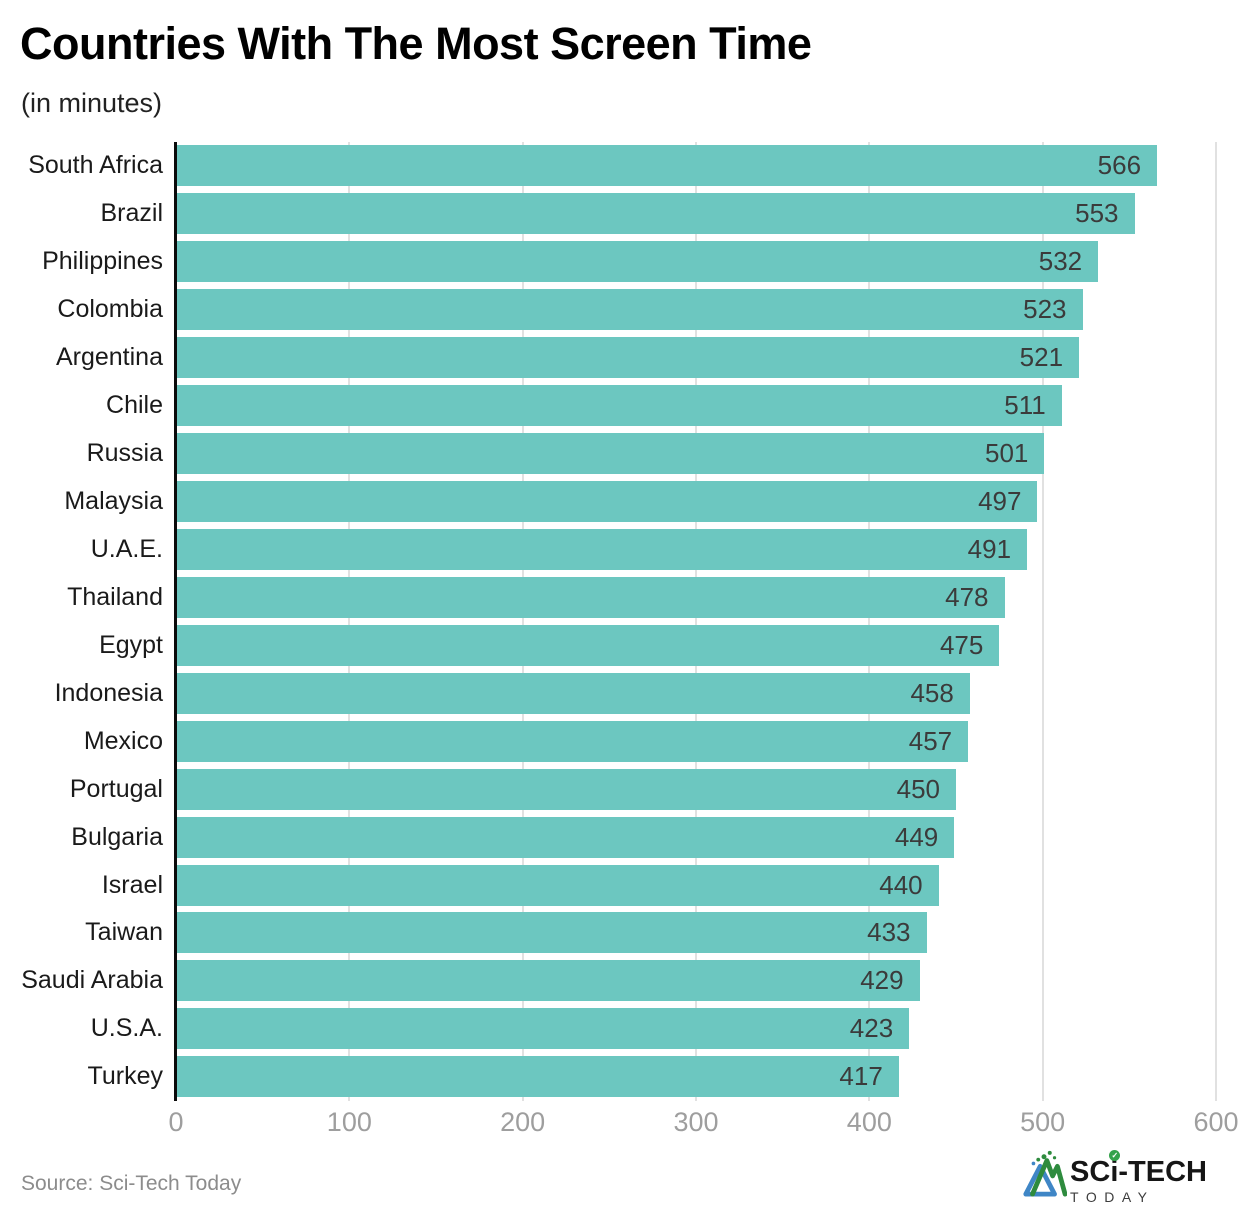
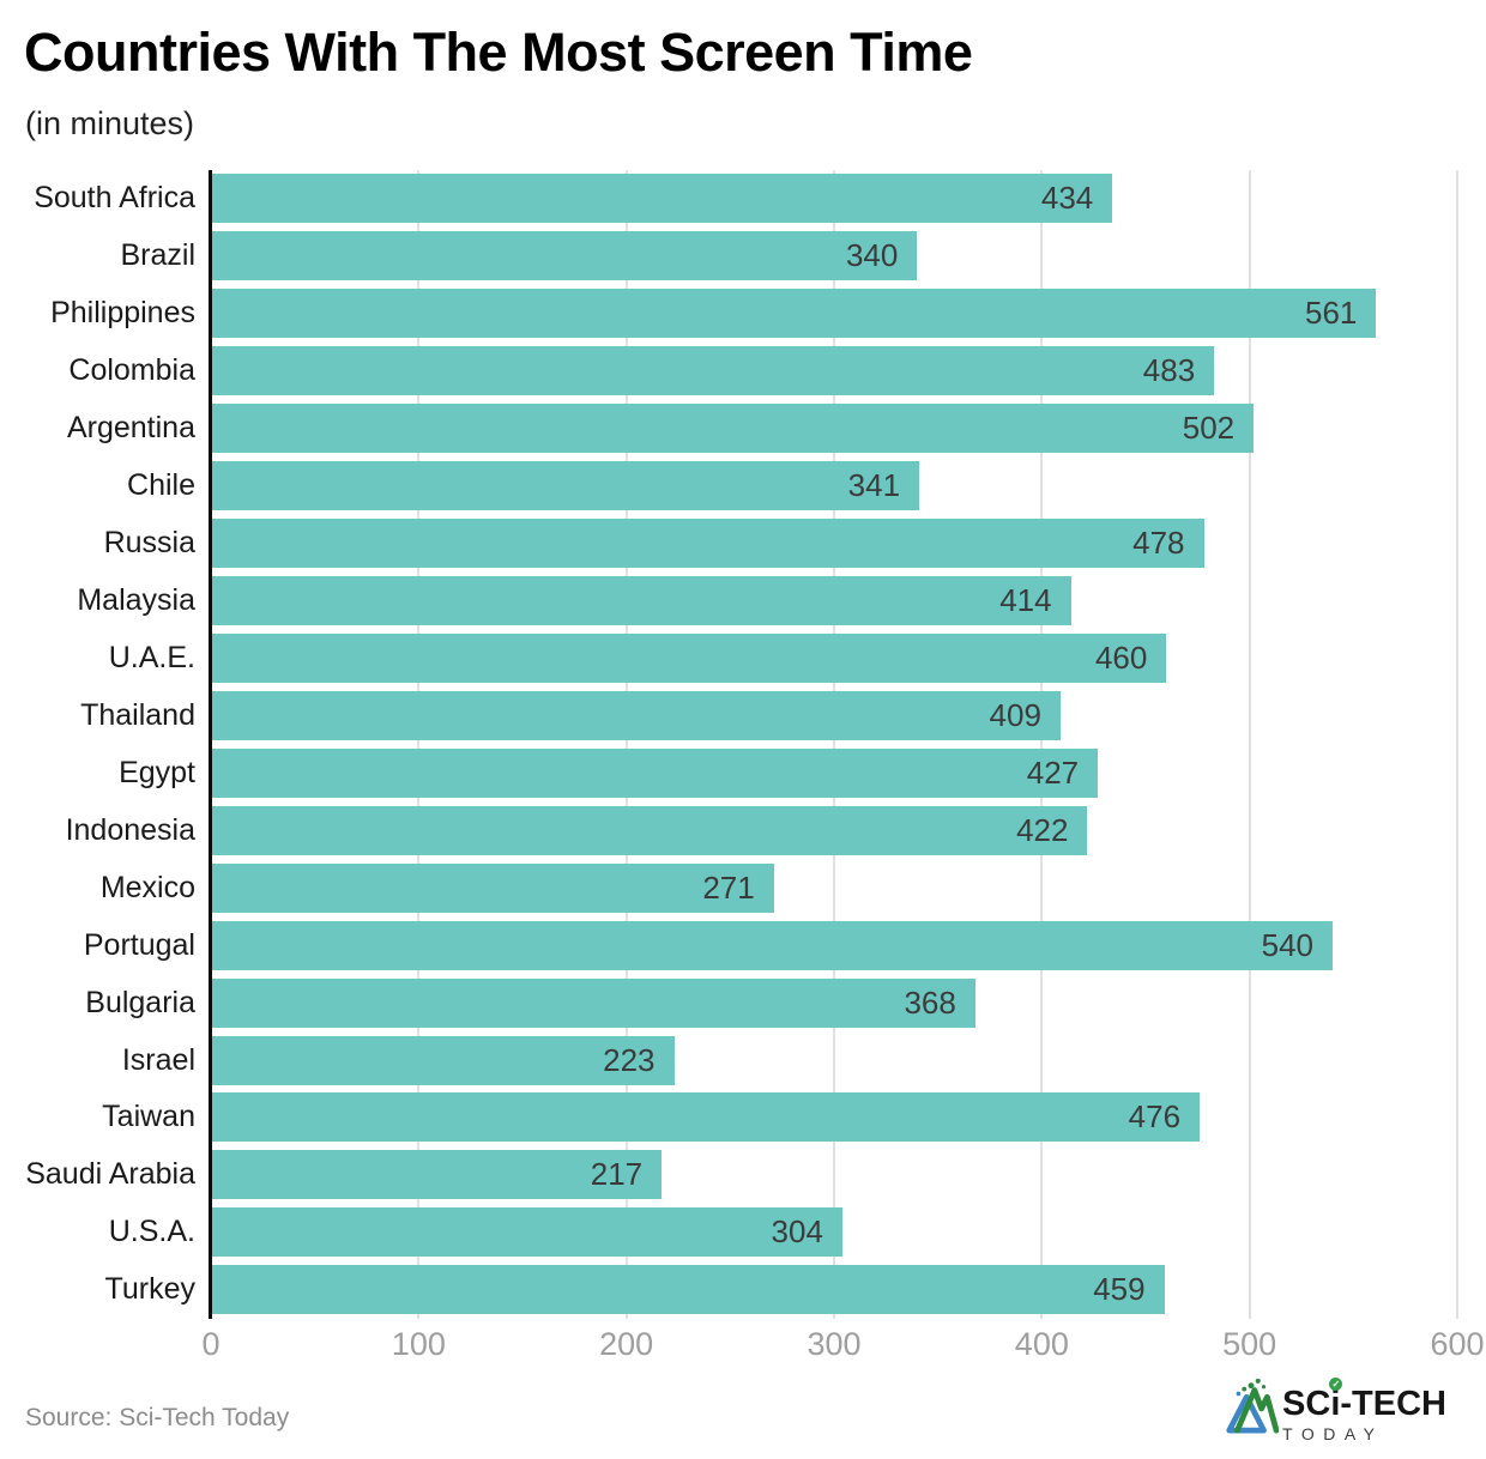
South Africa: 566 -> 434
Brazil: 553 -> 340
Philippines: 532 -> 561
Colombia: 523 -> 483
Argentina: 521 -> 502
Chile: 511 -> 341
Russia: 501 -> 478
Malaysia: 497 -> 414
U.A.E.: 491 -> 460
Thailand: 478 -> 409
Egypt: 475 -> 427
Indonesia: 458 -> 422
Mexico: 457 -> 271
Portugal: 450 -> 540
Bulgaria: 449 -> 368
Israel: 440 -> 223
Taiwan: 433 -> 476
Saudi Arabia: 429 -> 217
U.S.A.: 423 -> 304
Turkey: 417 -> 459
